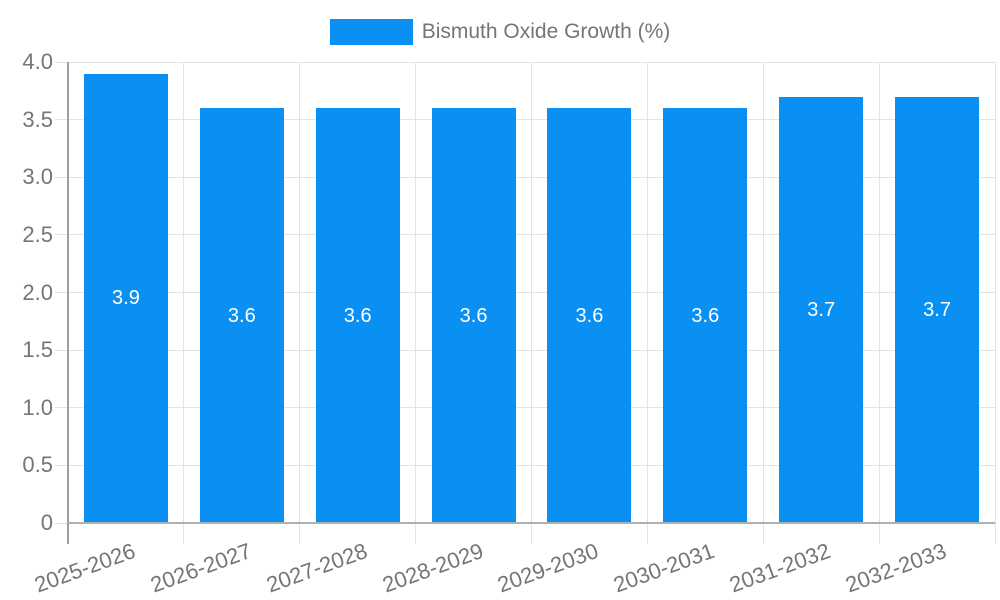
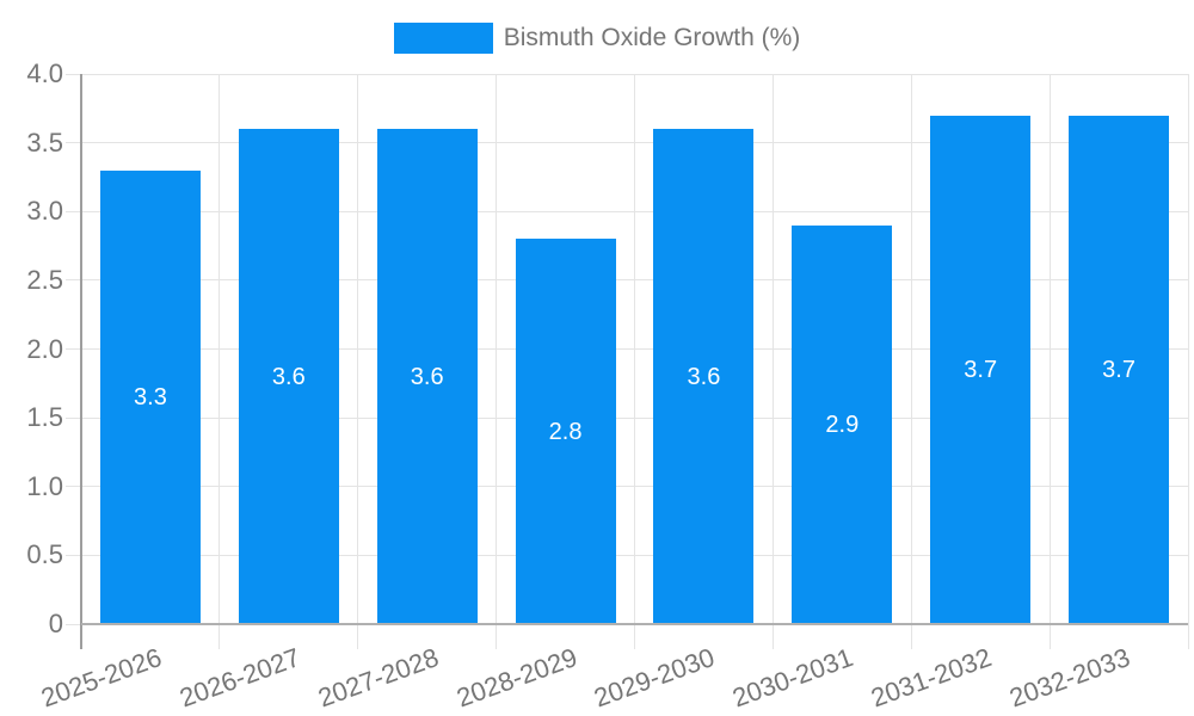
2025-2026: 3.9 -> 3.3
2028-2029: 3.6 -> 2.8
2030-2031: 3.6 -> 2.9
